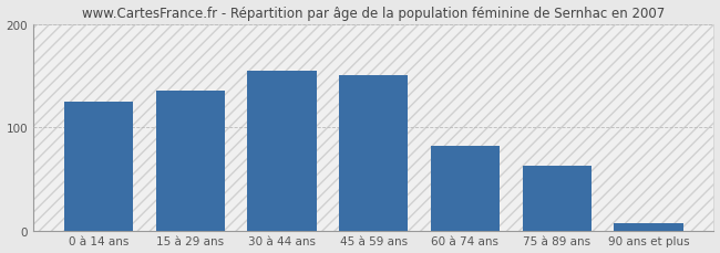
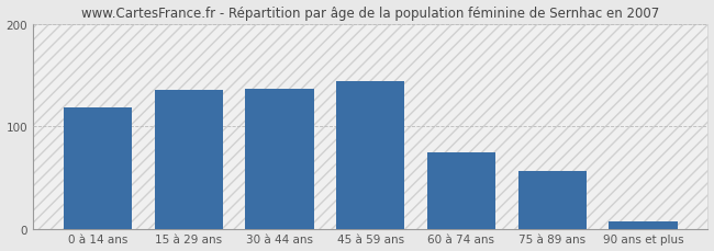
0 à 14 ans: 125 -> 118
30 à 44 ans: 155 -> 136
45 à 59 ans: 150 -> 144
60 à 74 ans: 82 -> 74
75 à 89 ans: 63 -> 56
